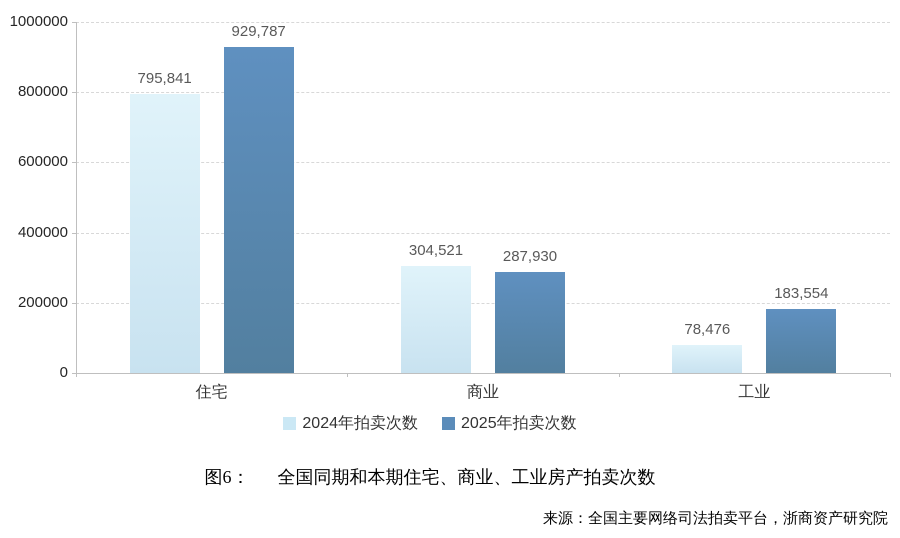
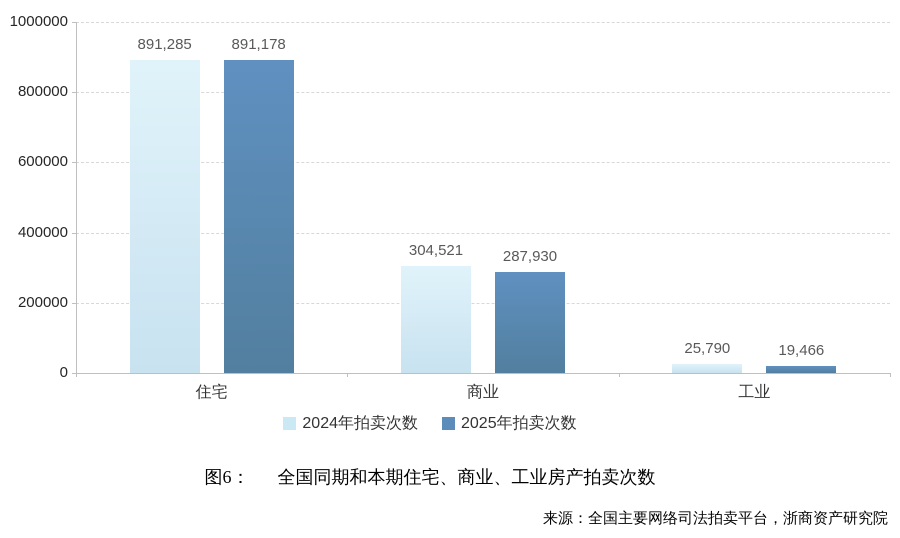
2024年拍卖次数/住宅: 795,841 -> 891,285
2025年拍卖次数/住宅: 929,787 -> 891,178
2024年拍卖次数/工业: 78,476 -> 25,790
2025年拍卖次数/工业: 183,554 -> 19,466
